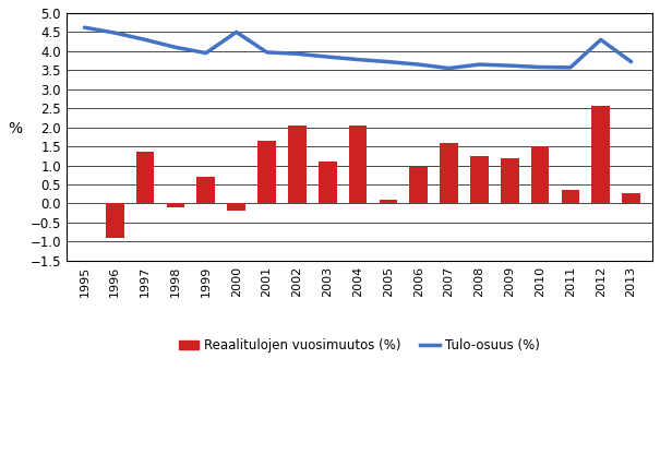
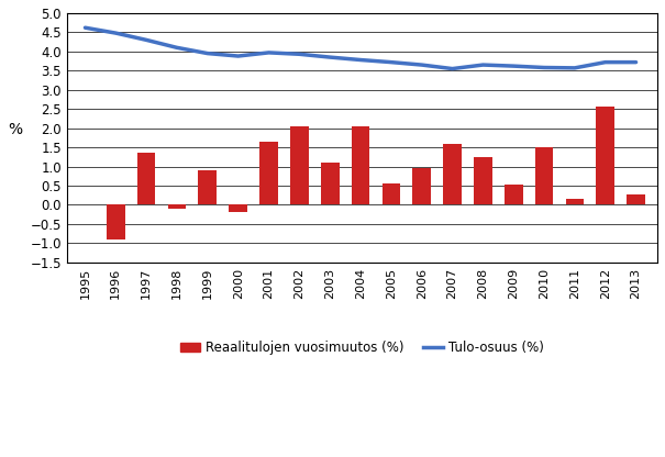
Reaalitulojen vuosimuutos (%)/1999: 0.70 -> 0.90
Tulo-osuus (%)/2000: 4.50 -> 3.88
Reaalitulojen vuosimuutos (%)/2005: 0.10 -> 0.55
Reaalitulojen vuosimuutos (%)/2009: 1.20 -> 0.52
Reaalitulojen vuosimuutos (%)/2011: 0.35 -> 0.15
Tulo-osuus (%)/2012: 4.30 -> 3.72
